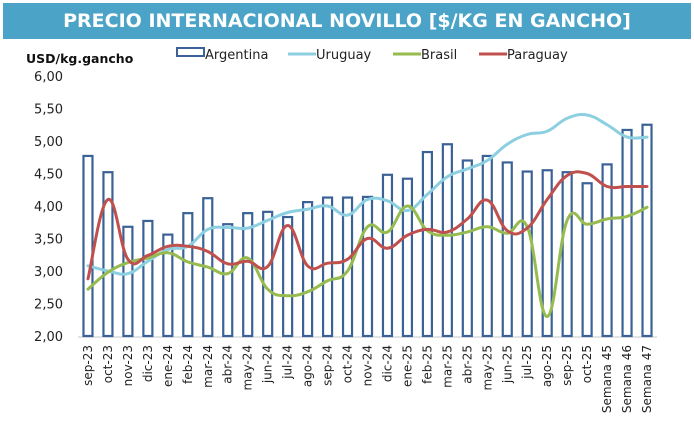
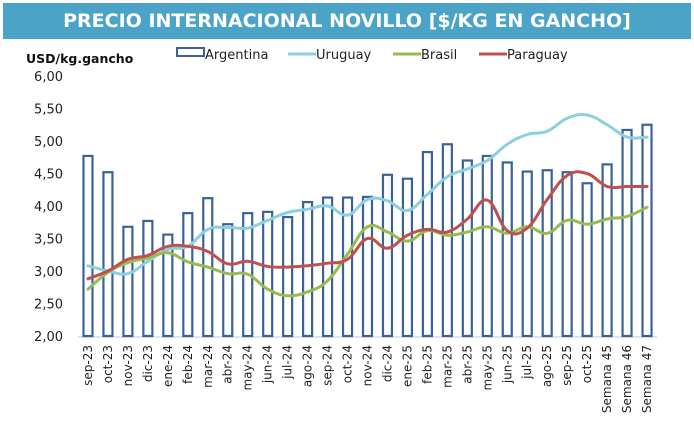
Paraguay/oct-23: 4,1 -> 3,0
Brasil/may-24: 3,2 -> 3,0
Paraguay/jul-24: 3,7 -> 3,1
Brasil/oct-24: 3,0 -> 3,3
Brasil/ene-25: 4,0 -> 3,5
Brasil/ago-25: 2,3 -> 3,6
